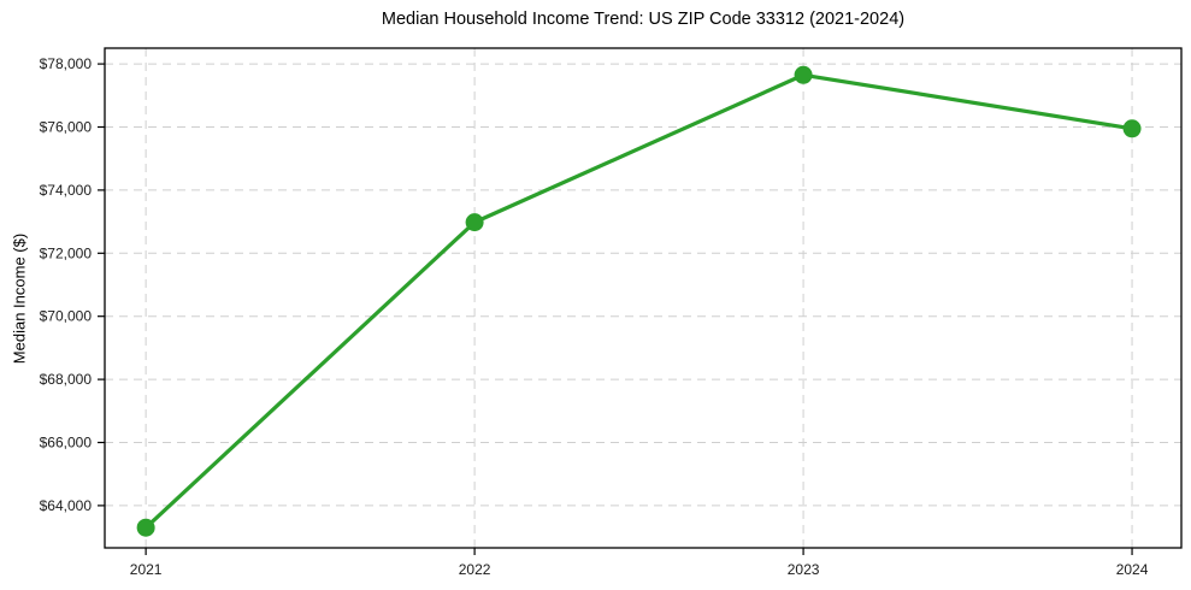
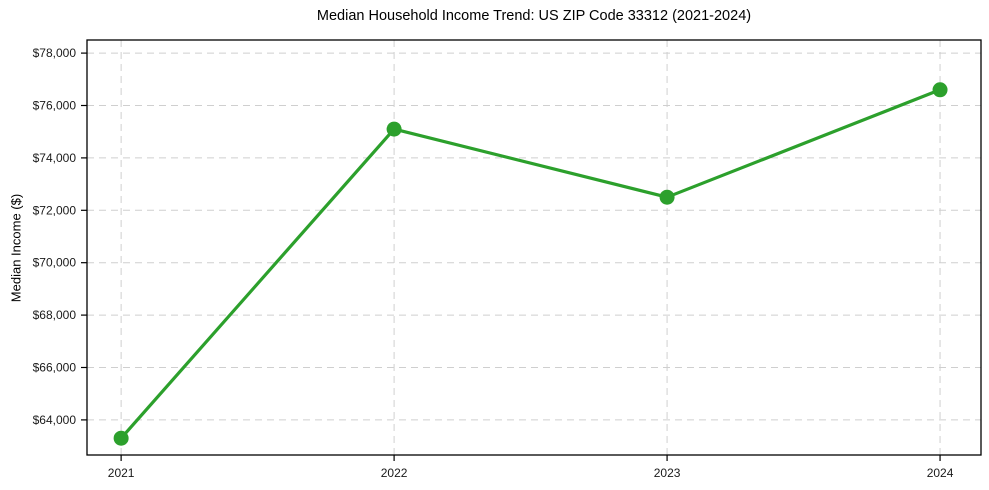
2022: $73000 -> $75100
2023: $77600 -> $72500
2024: $76000 -> $76600
